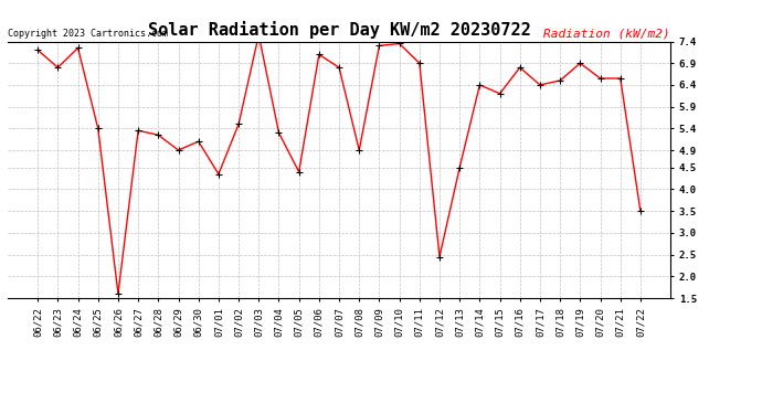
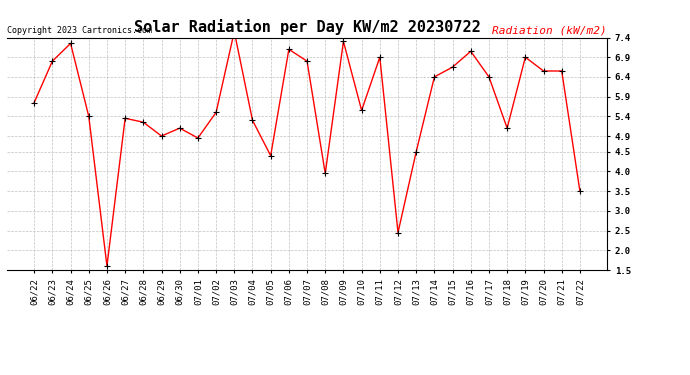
06/22: 7.20 -> 5.75
07/01: 4.35 -> 4.85
07/08: 4.90 -> 3.95
07/10: 7.35 -> 5.55
07/15: 6.20 -> 6.65
07/16: 6.80 -> 7.05
07/18: 6.50 -> 5.10
